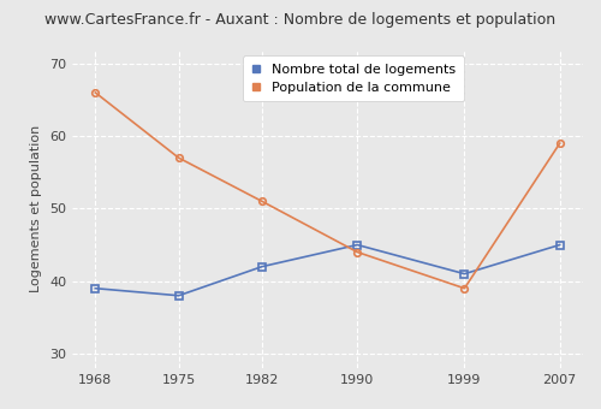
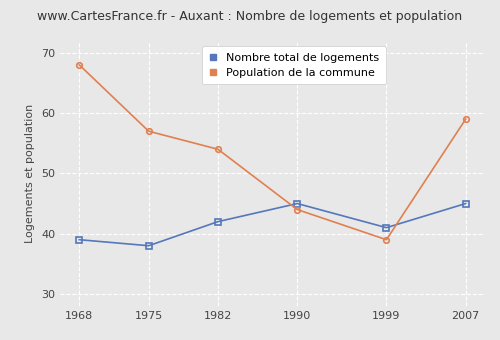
Population de la commune/1968: 66 -> 68
Population de la commune/1982: 51 -> 54
